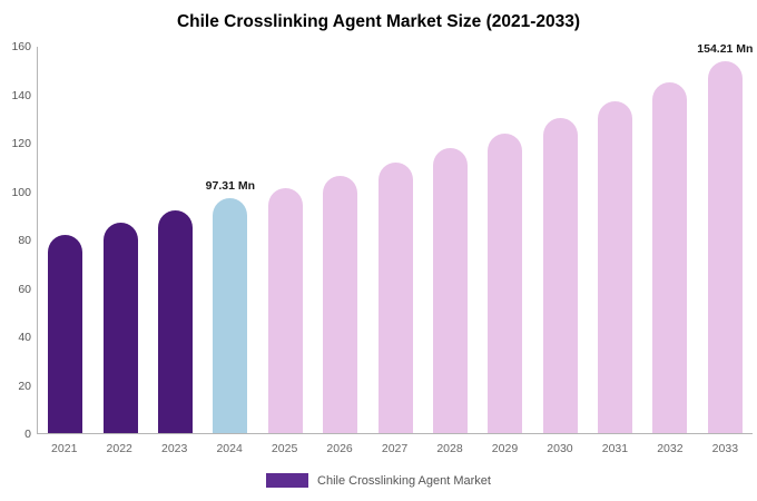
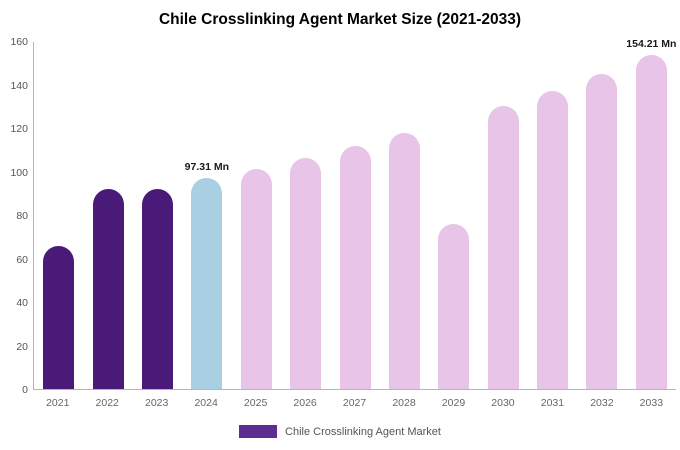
2021: 82 -> 66
2022: 87 -> 92
2029: 124 -> 76
